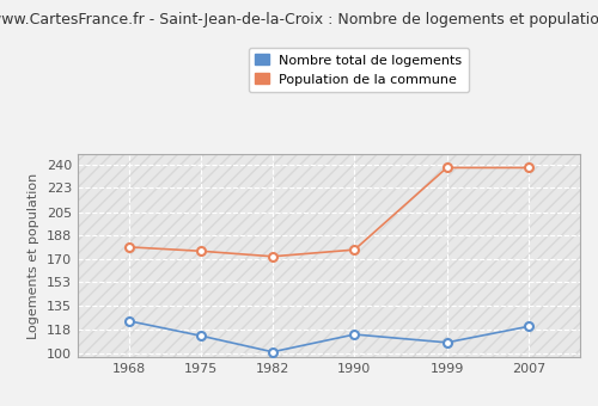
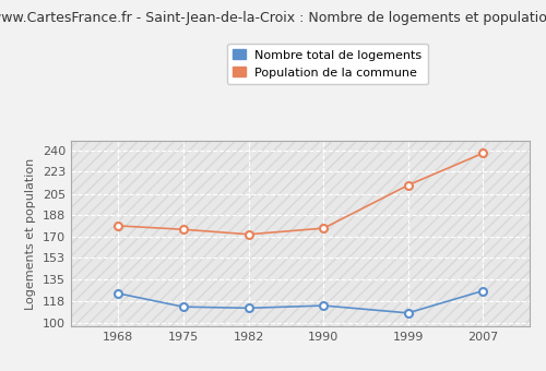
Nombre total de logements/1982: 101 -> 112
Population de la commune/1999: 238 -> 212
Nombre total de logements/2007: 120 -> 126
